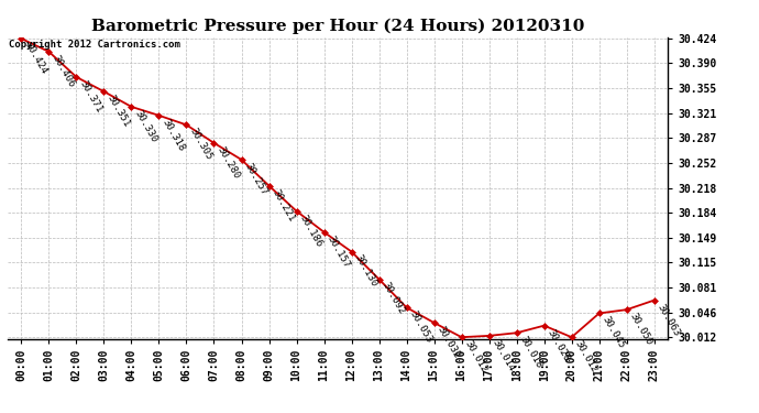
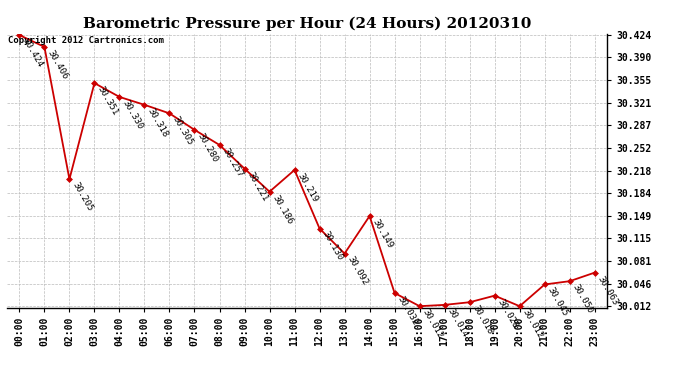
02:00: 30.371 -> 30.205
11:00: 30.157 -> 30.219
14:00: 30.053 -> 30.149
